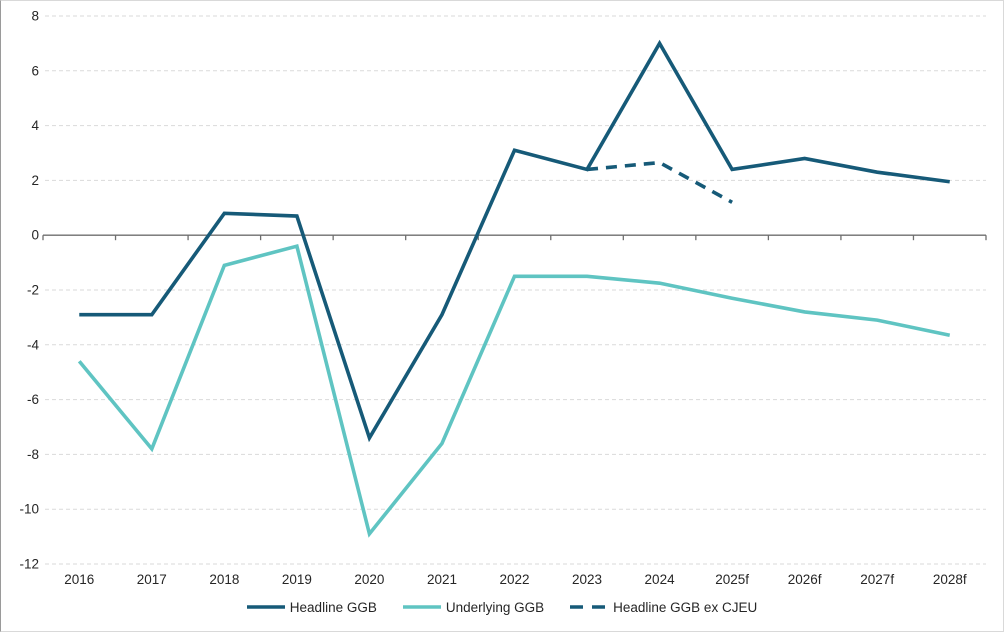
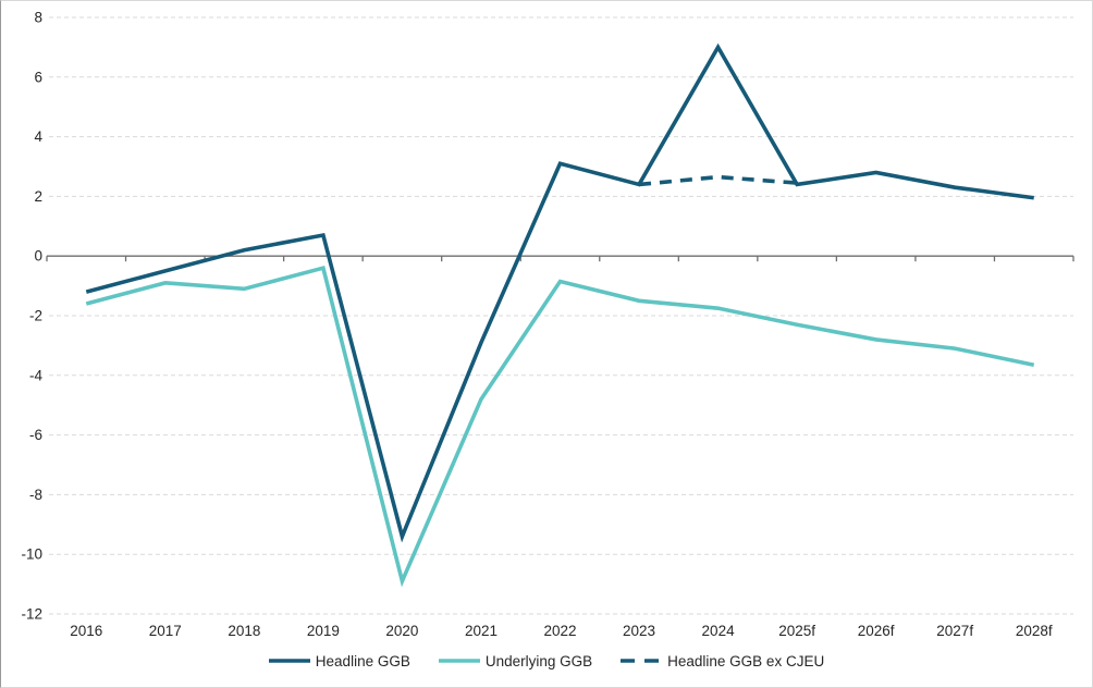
Headline GGB/2016: -2.9 -> -1.2
Underlying GGB/2016: -4.6 -> -1.6
Headline GGB/2017: -2.9 -> -0.5
Underlying GGB/2017: -7.8 -> -0.9
Headline GGB/2018: 0.8 -> 0.2
Headline GGB/2020: -7.4 -> -9.4
Underlying GGB/2021: -7.6 -> -4.8
Underlying GGB/2022: -1.5 -> -0.8
Headline GGB ex CJEU/2025f: 1.2 -> 2.5
